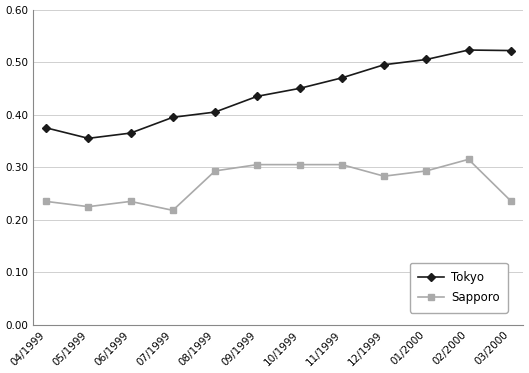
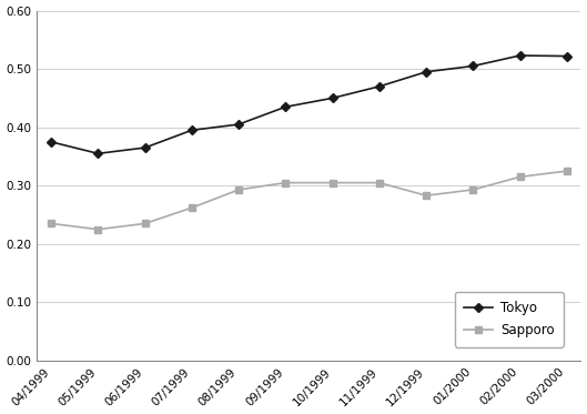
Sapporo/07/1999: 0.218 -> 0.262
Sapporo/03/2000: 0.236 -> 0.325
